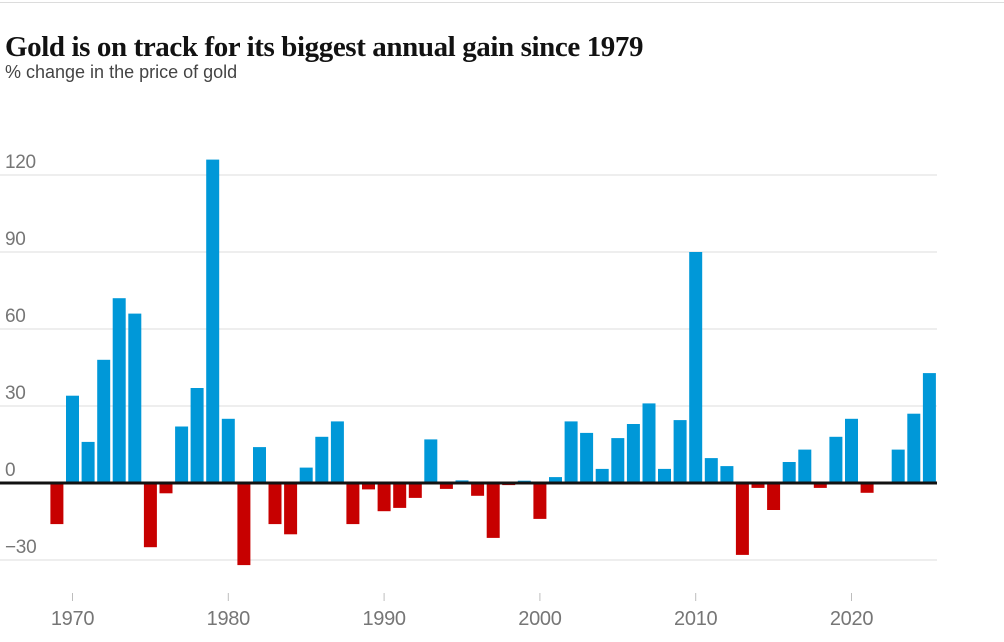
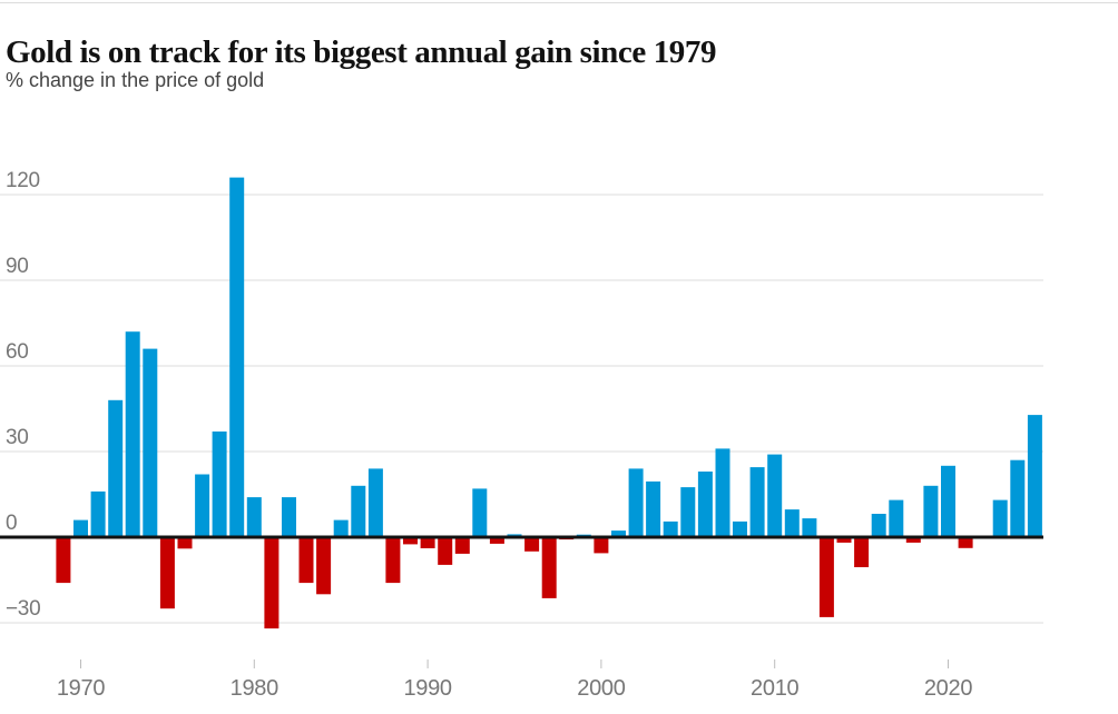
1970: 34 -> 6
1980: 25 -> 14
1990: -11 -> -4
2000: -14 -> -6
2010: 90 -> 29
